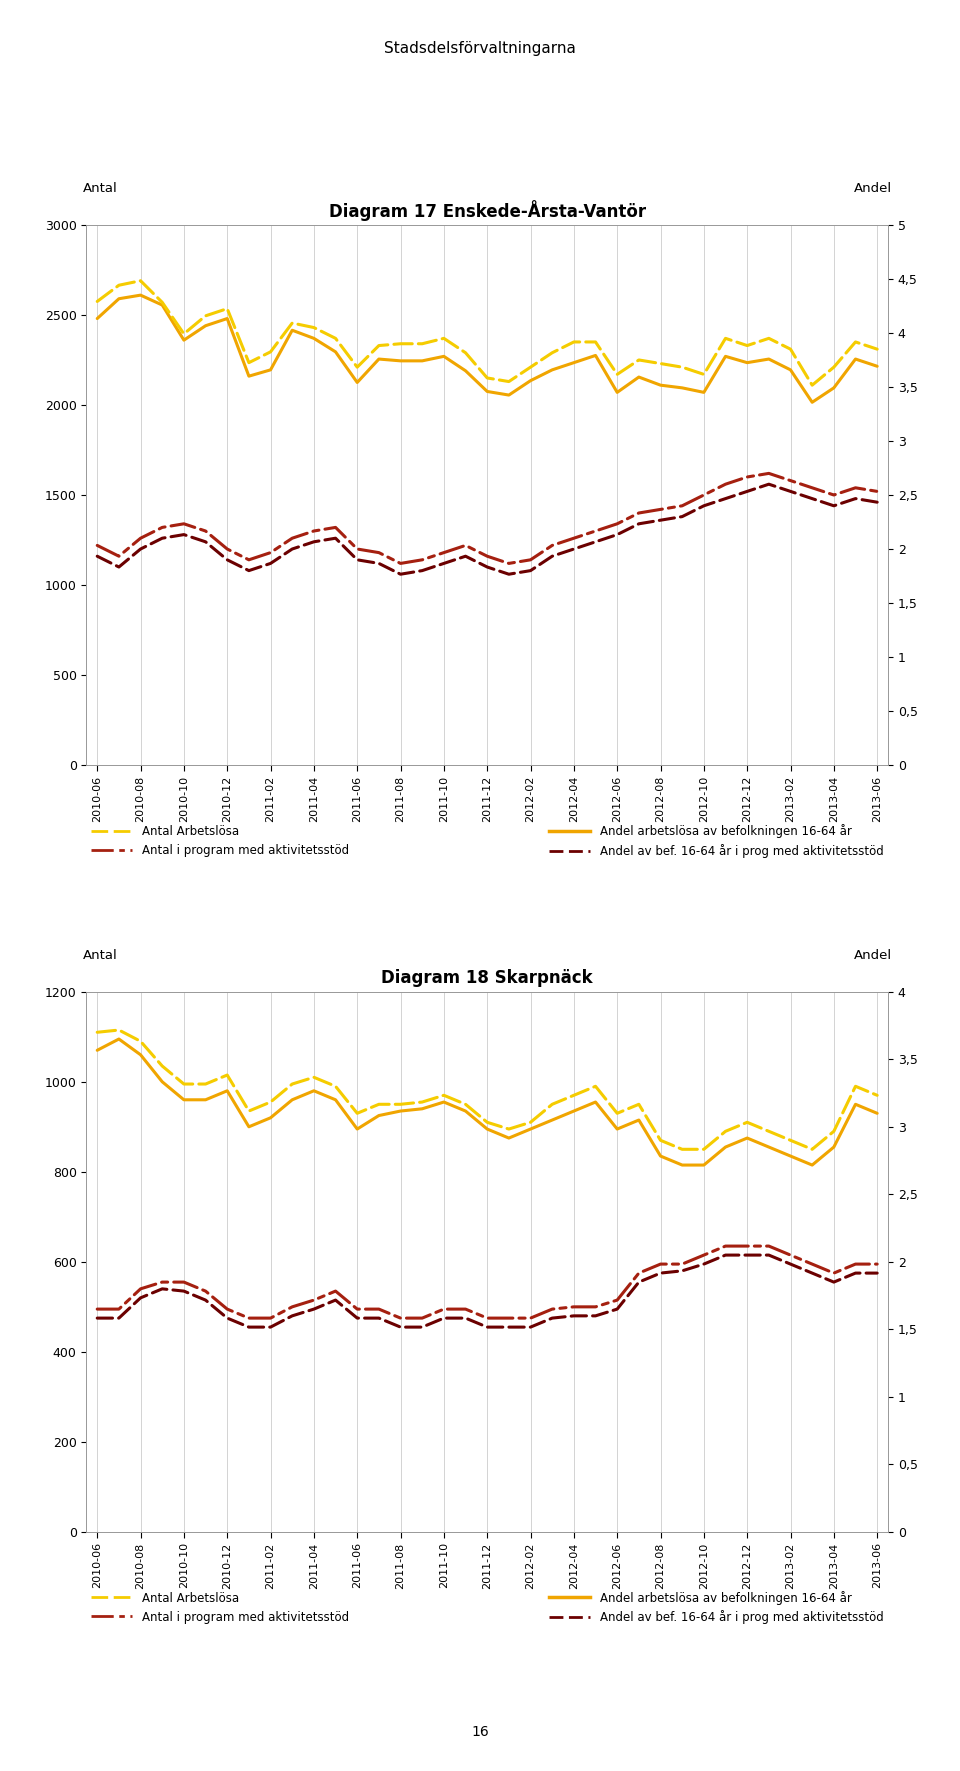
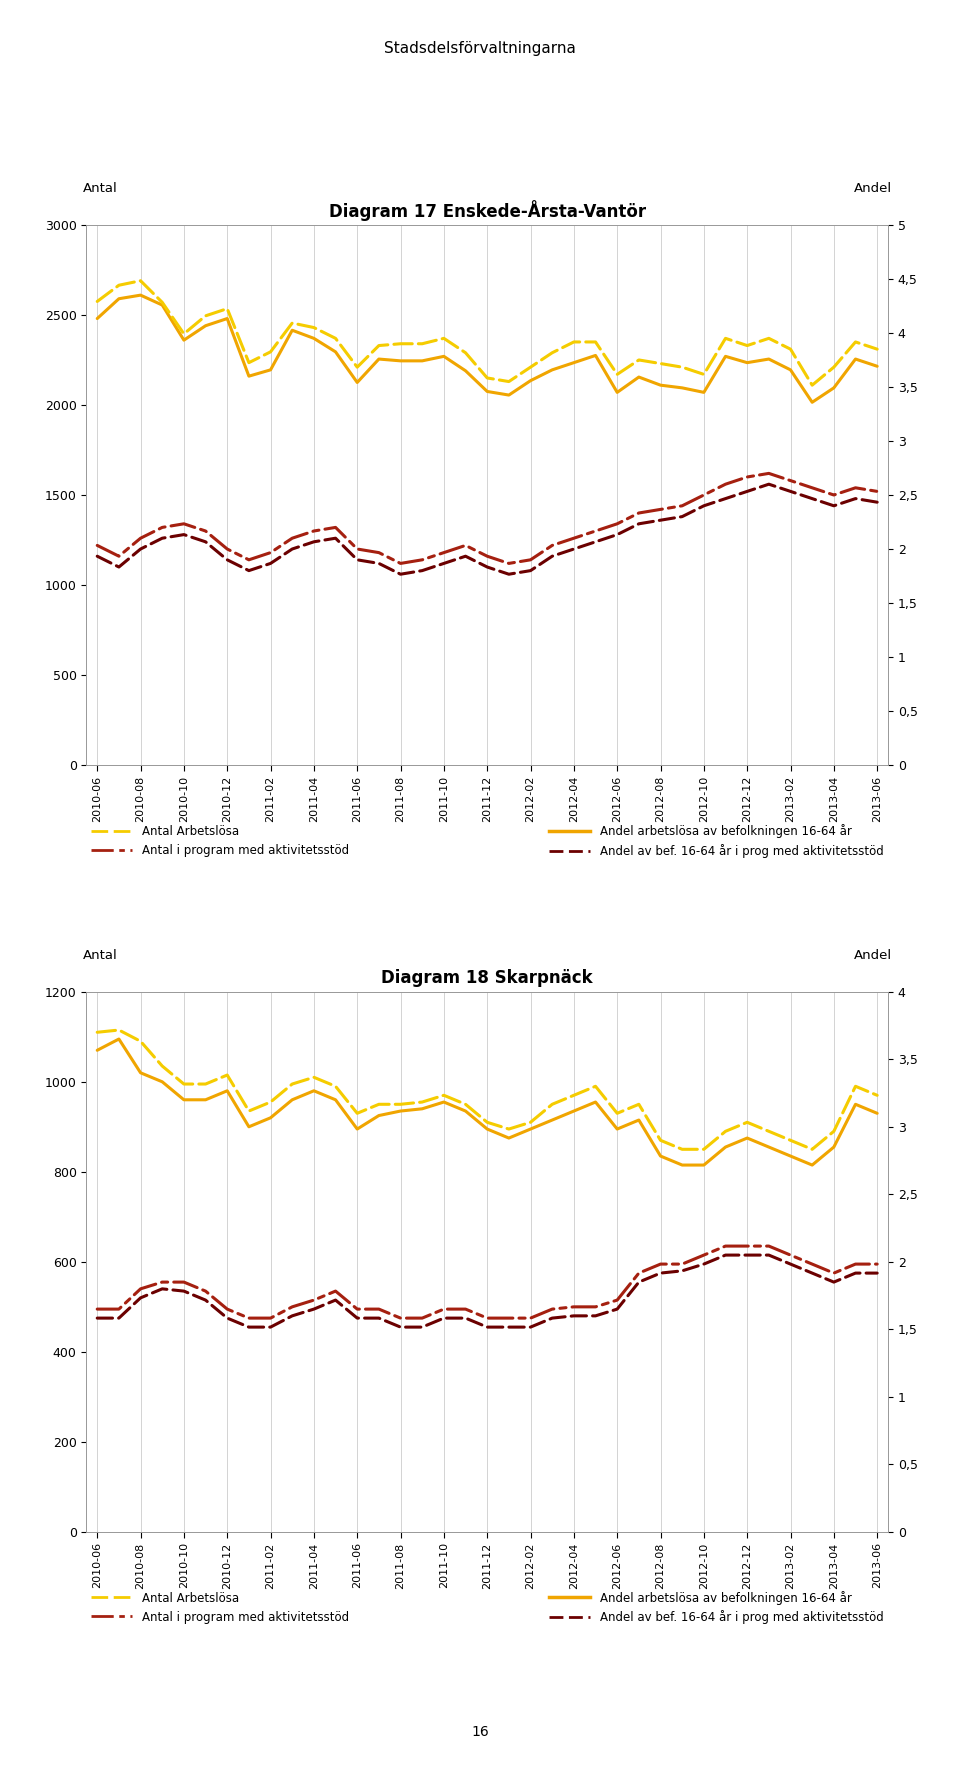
Diagram 18 Skarpnäck/Andel arbetslösa av befolkningen 16-64 år/2010-08: 1060 -> 1020
